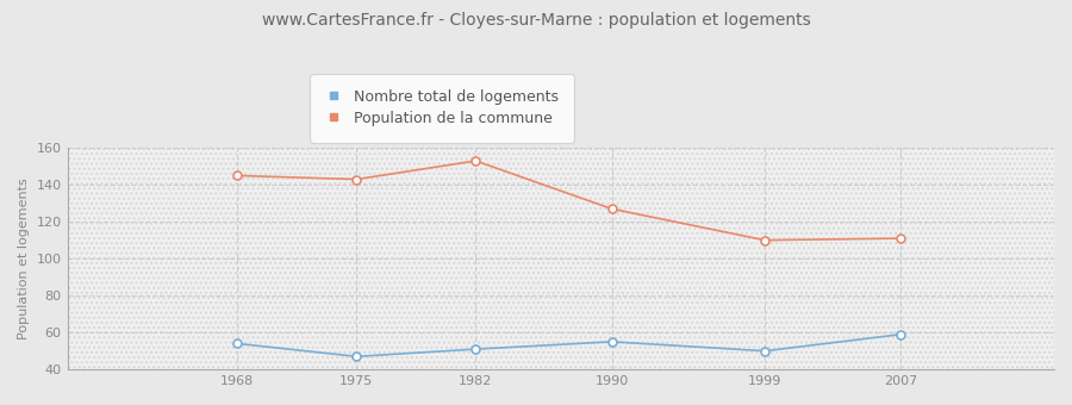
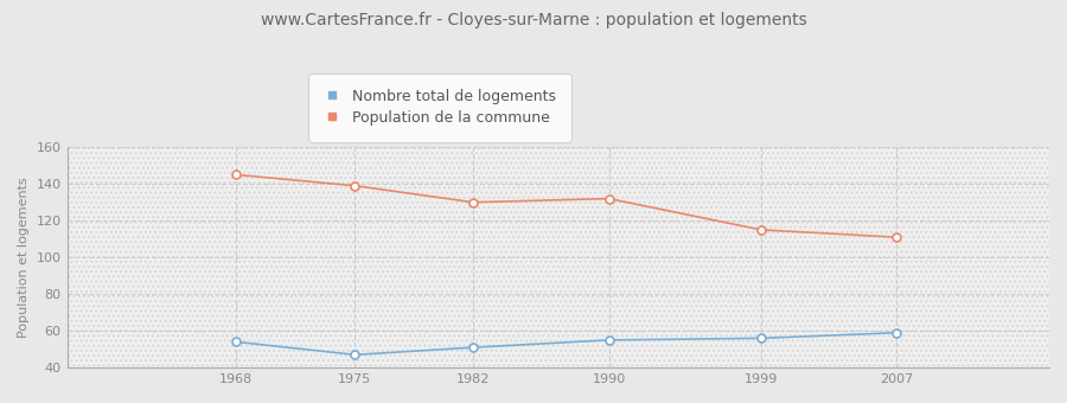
Population de la commune/1975: 143 -> 139
Population de la commune/1982: 153 -> 130
Population de la commune/1990: 127 -> 132
Nombre total de logements/1999: 50 -> 56
Population de la commune/1999: 110 -> 115
